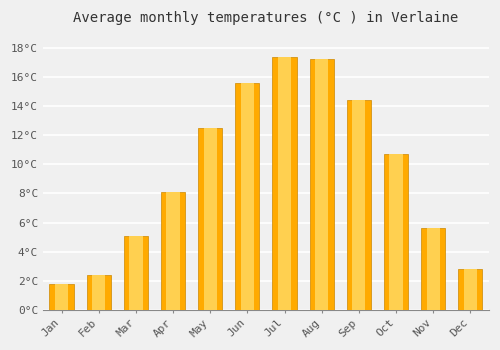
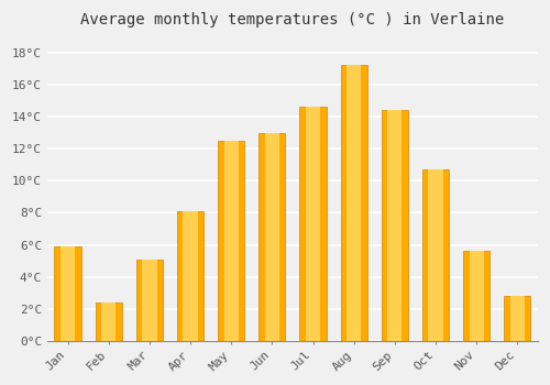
Jan: 1.8°C -> 5.9°C
Jun: 15.6°C -> 13.0°C
Jul: 17.4°C -> 14.6°C
